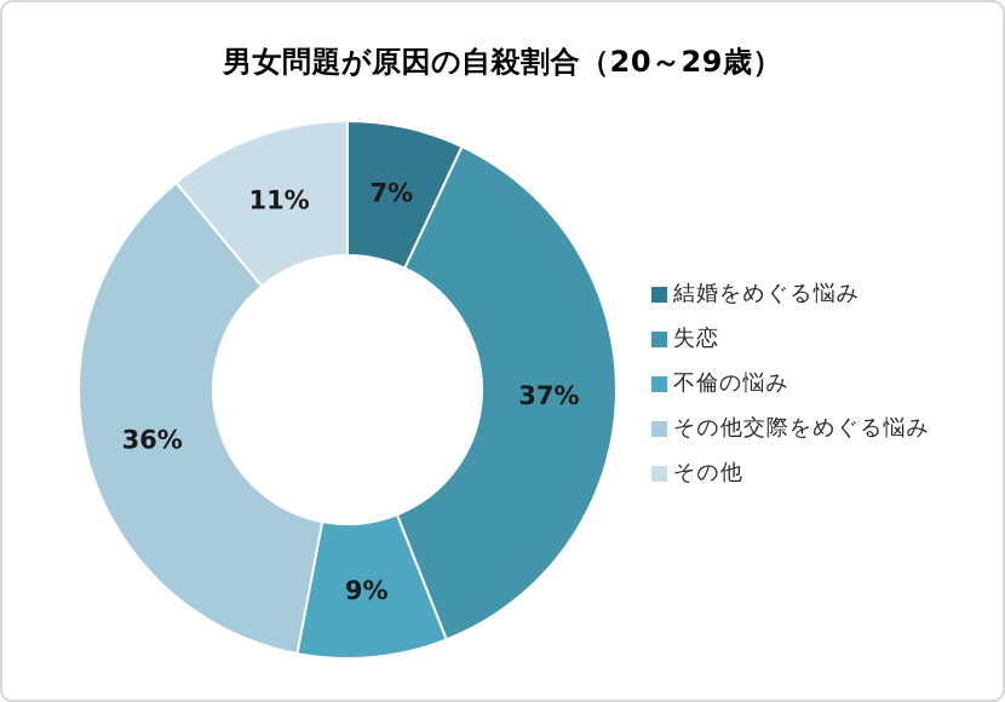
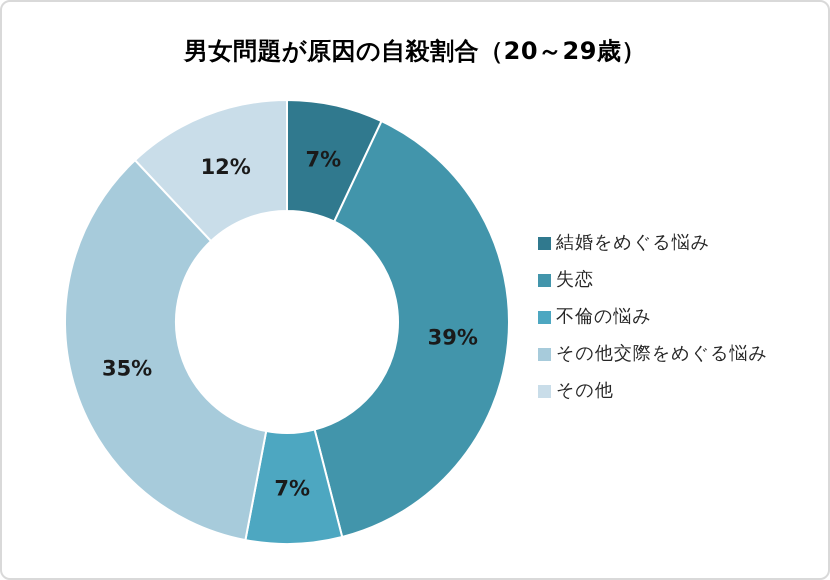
失恋: 37% -> 39%
不倫の悩み: 9% -> 7%
その他交際をめぐる悩み: 36% -> 35%
その他: 11% -> 12%
